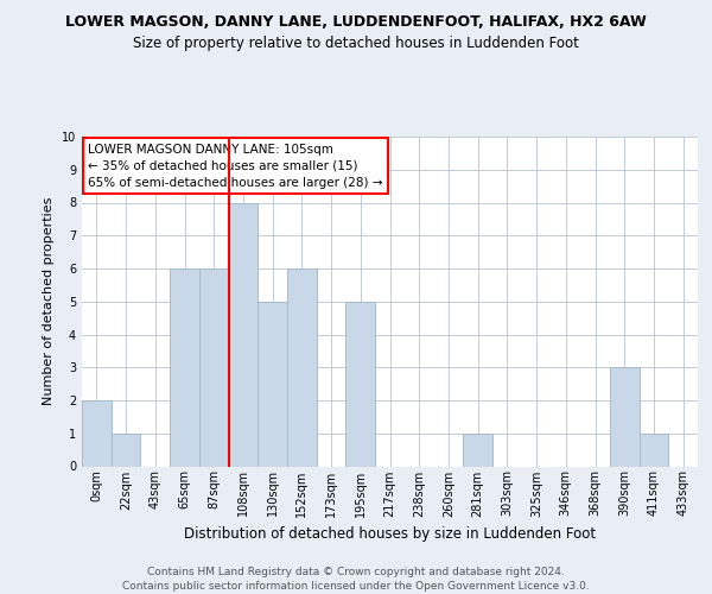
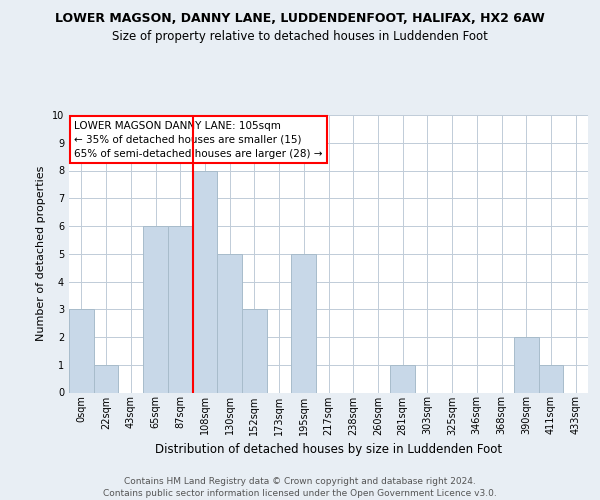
0sqm: 2 -> 3
152sqm: 6 -> 3
390sqm: 3 -> 2
